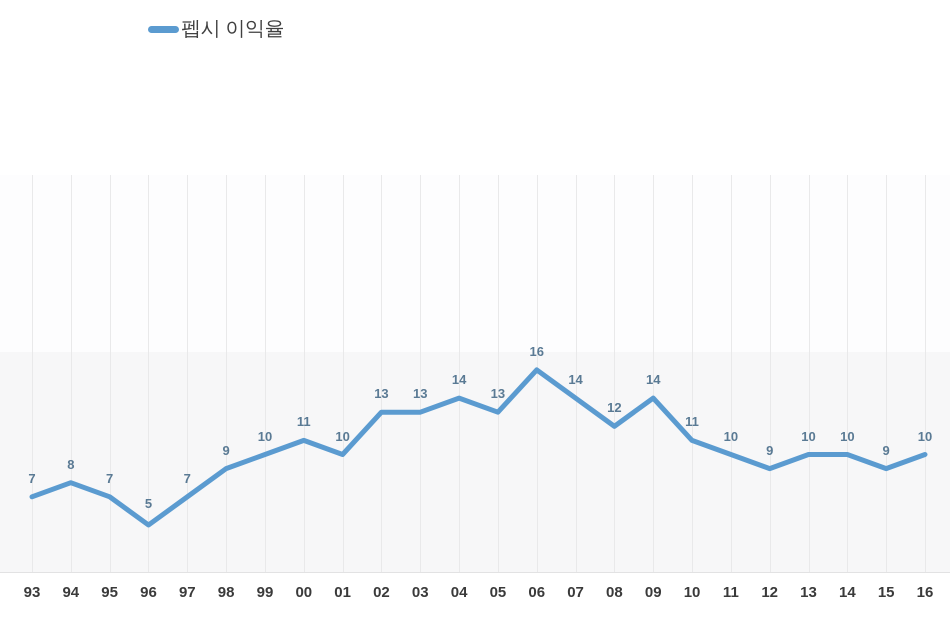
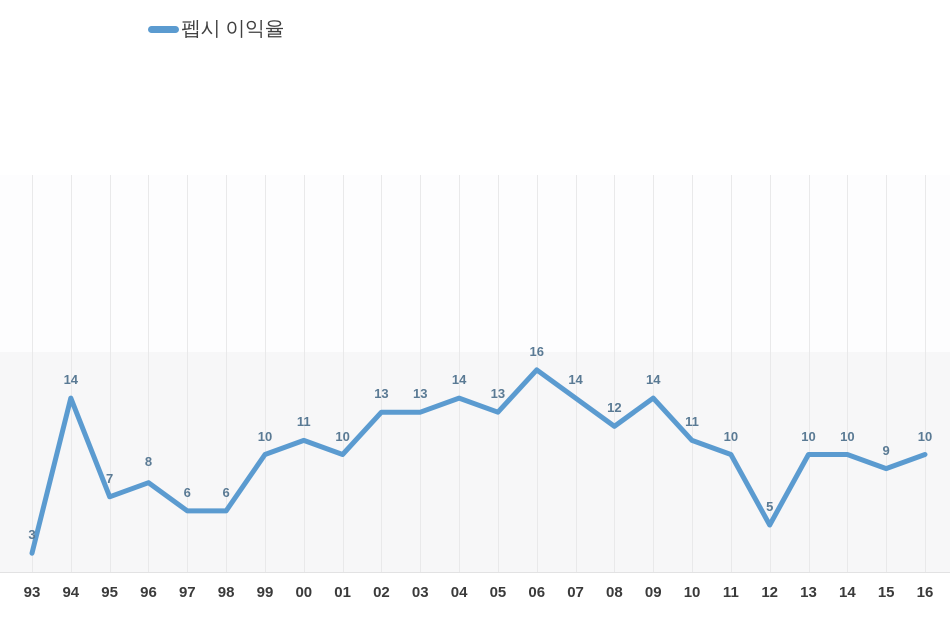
93: 7 -> 3
94: 8 -> 14
96: 5 -> 8
97: 7 -> 6
98: 9 -> 6
12: 9 -> 5
